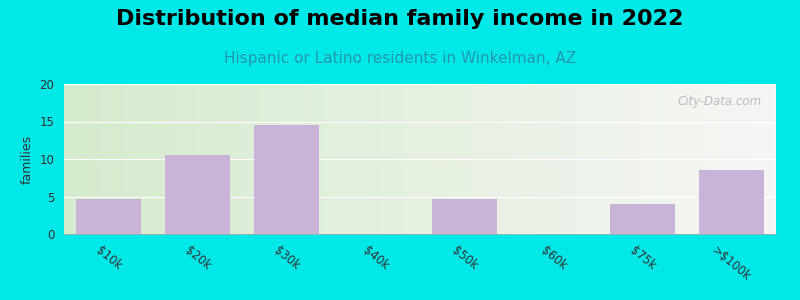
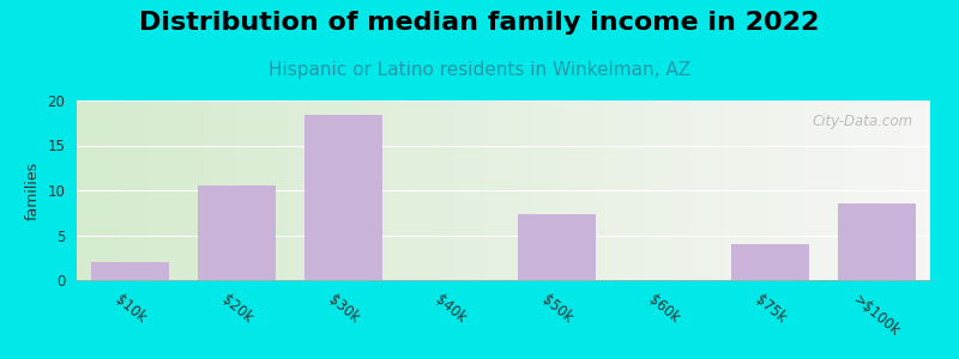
$10k: 4.7 -> 2.0
$30k: 14.5 -> 18.4
$50k: 4.7 -> 7.4
